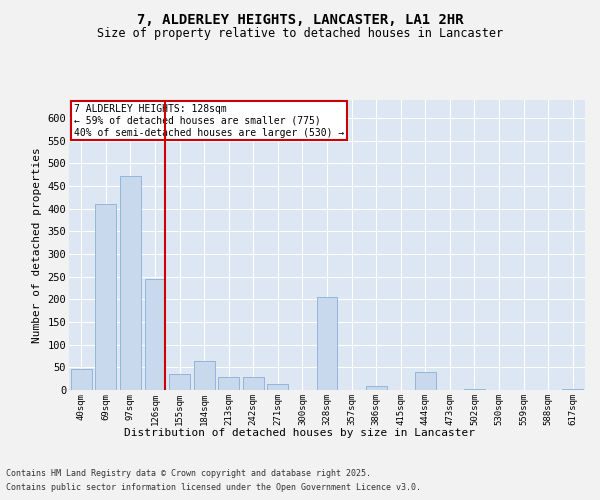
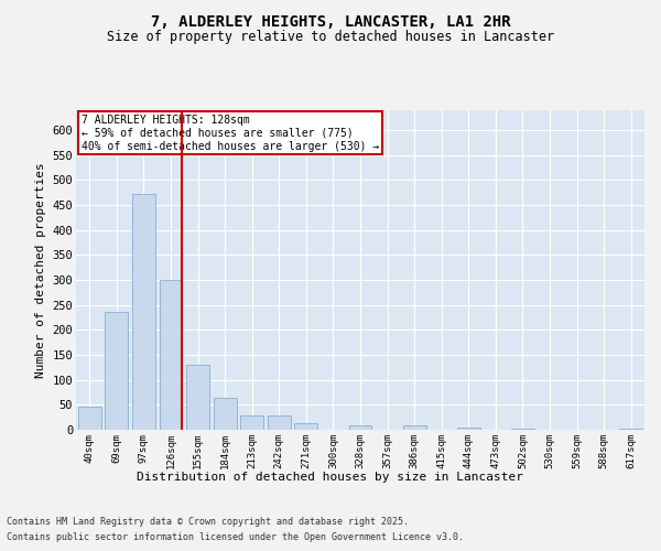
69sqm: 410 -> 237
126sqm: 245 -> 300
155sqm: 35 -> 130
328sqm: 205 -> 8
444sqm: 40 -> 5
